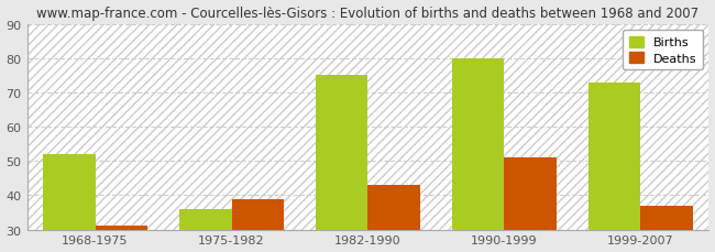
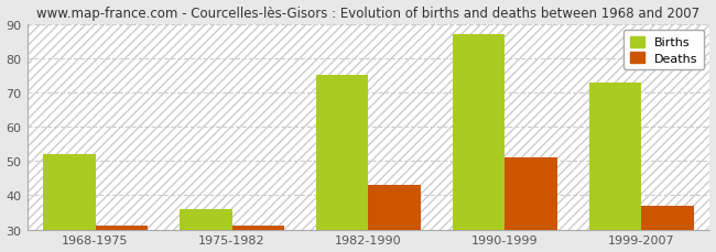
Deaths/1975-1982: 39 -> 31
Births/1990-1999: 80 -> 87
